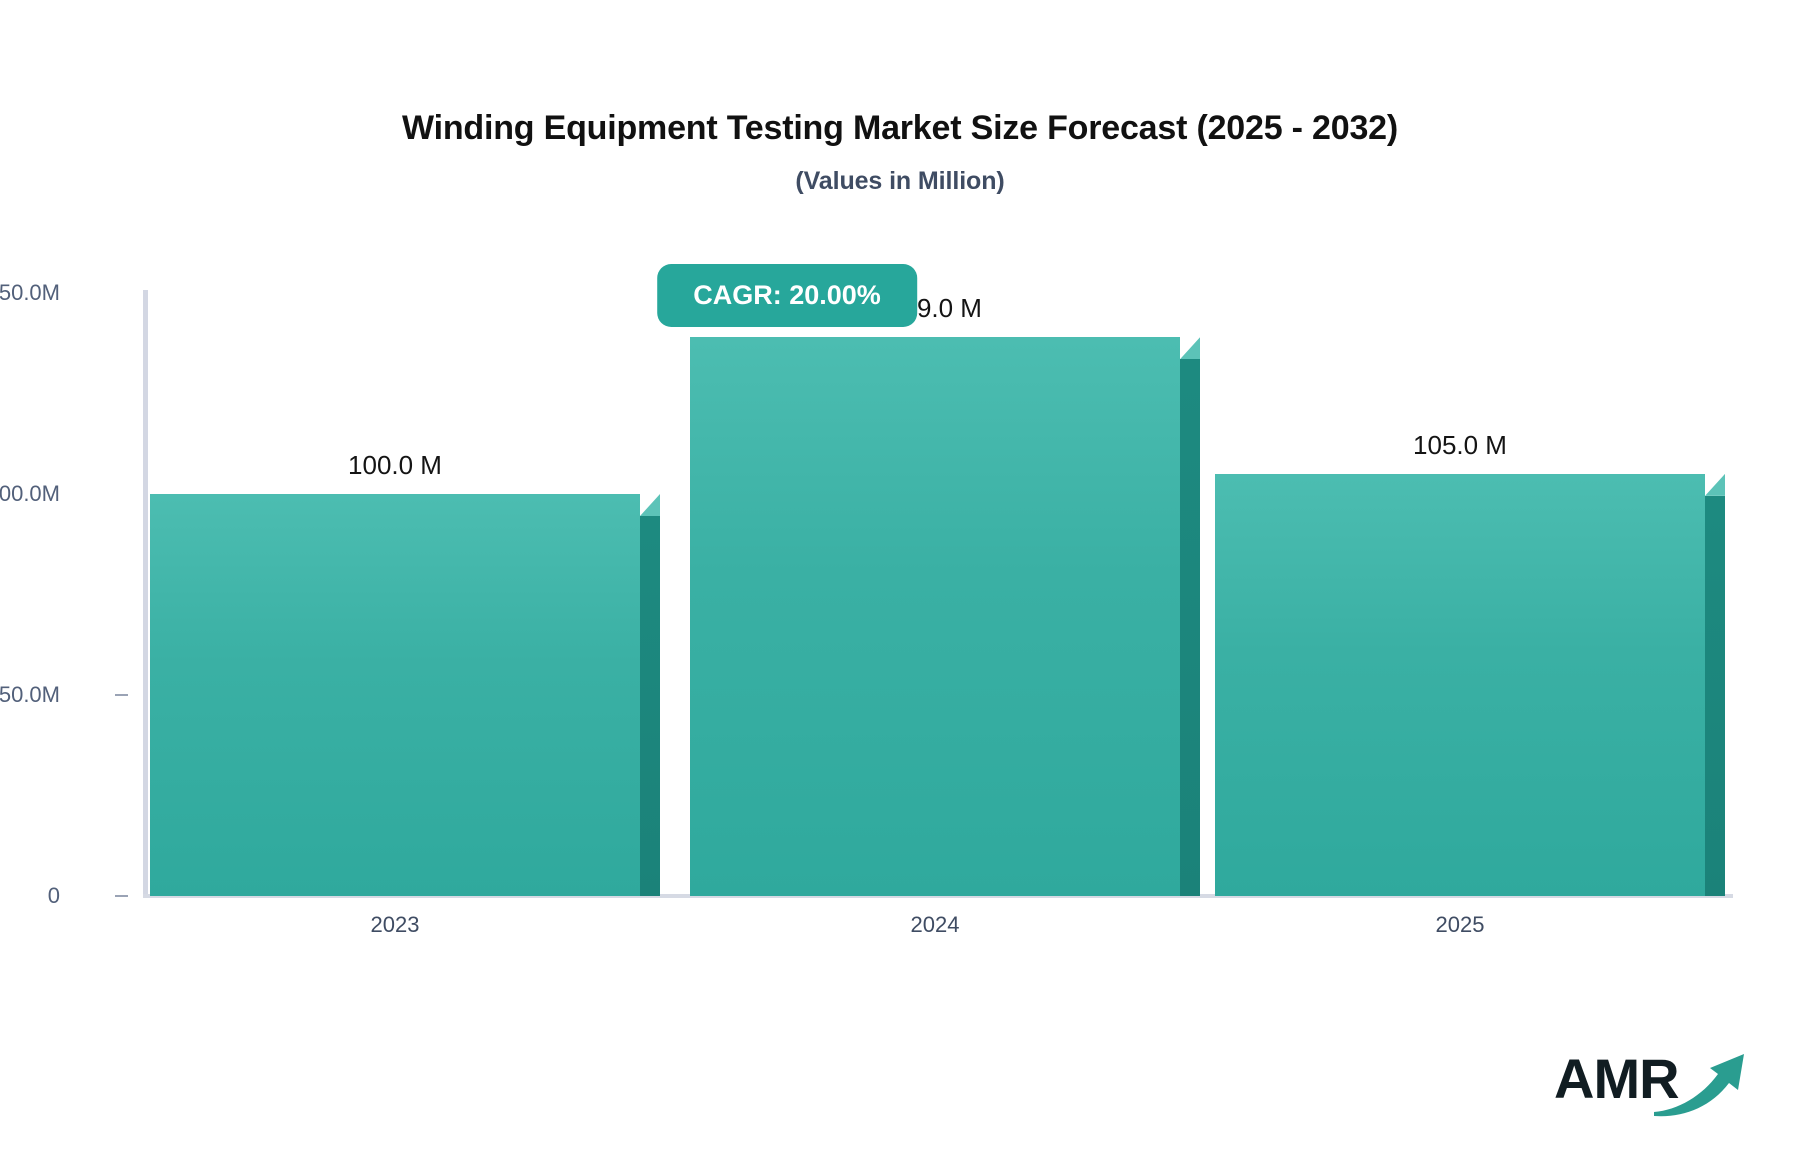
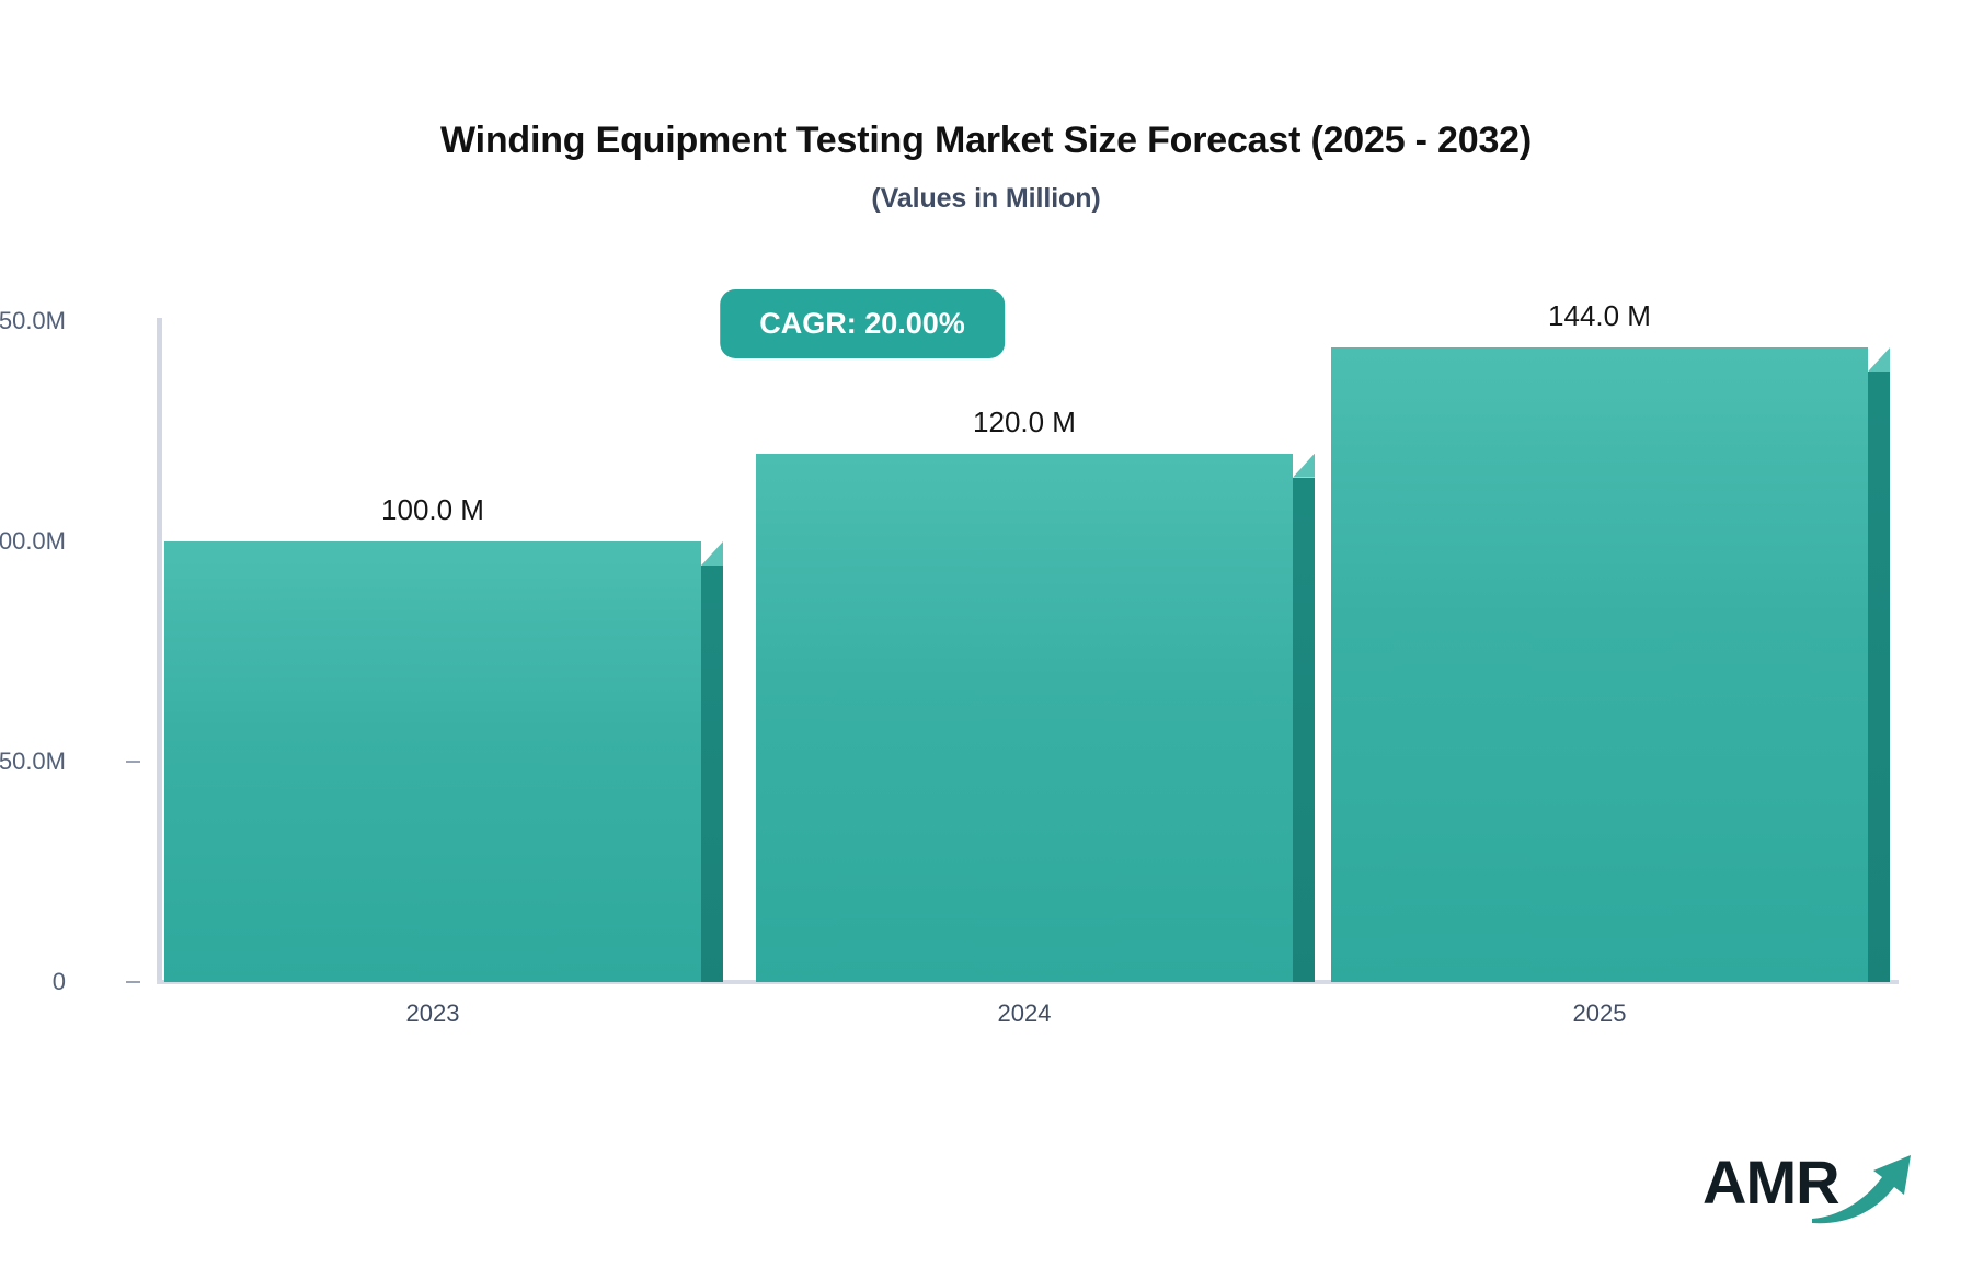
2024: 139.0 -> 120.0
2025: 105.0 -> 144.0
